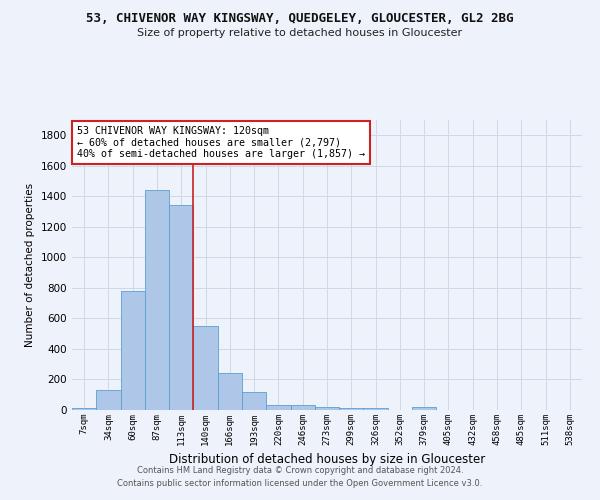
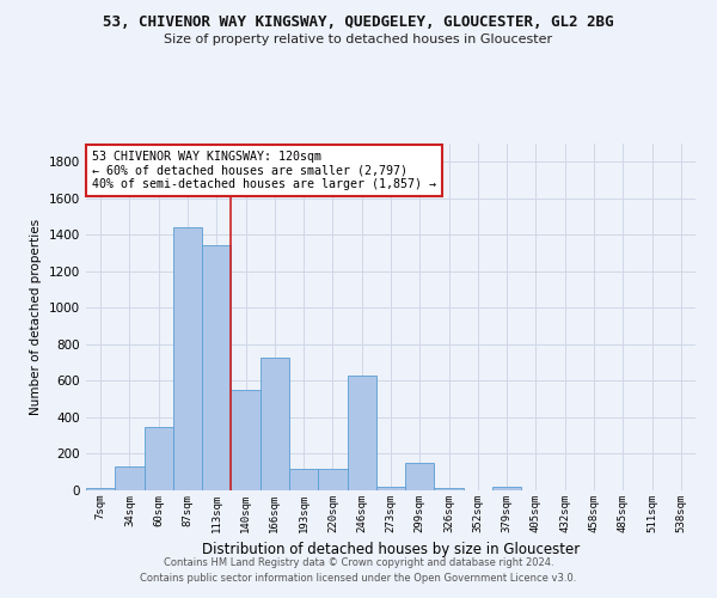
60sqm: 780 -> 350
166sqm: 240 -> 730
220sqm: 40 -> 120
246sqm: 30 -> 630
299sqm: 20 -> 150
